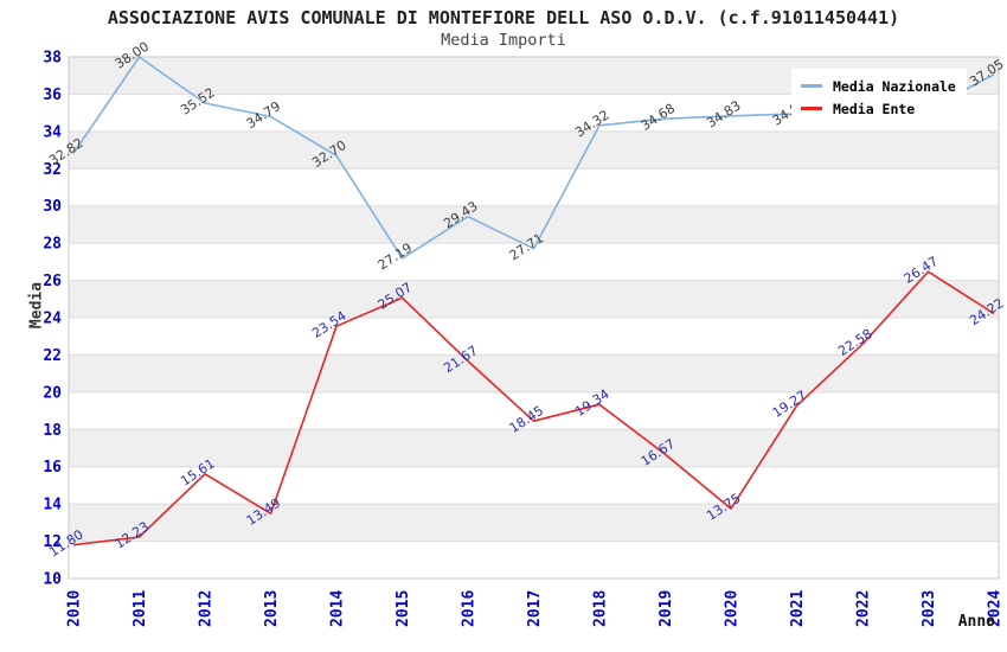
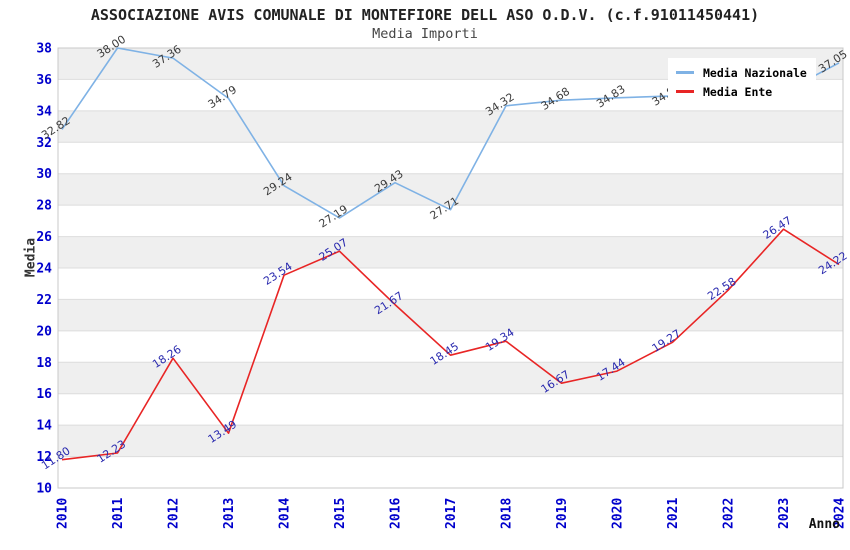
Media Nazionale/2012: 35.52 -> 37.36
Media Ente/2012: 15.61 -> 18.26
Media Nazionale/2014: 32.70 -> 29.24
Media Ente/2020: 13.75 -> 17.44
